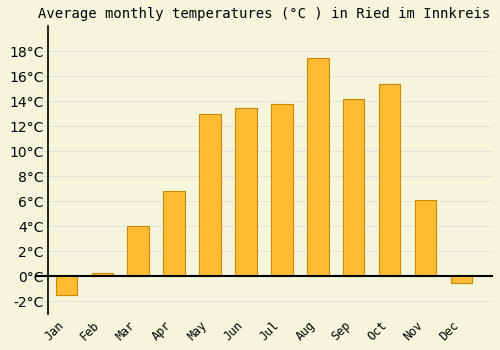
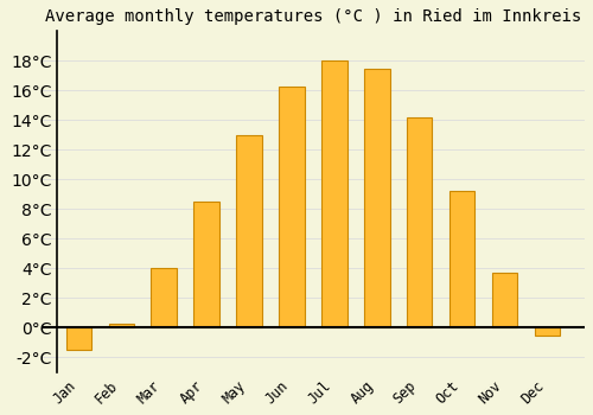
Apr: 6.8°C -> 8.5°C
Jun: 13.5°C -> 16.3°C
Jul: 13.8°C -> 18.0°C
Oct: 15.4°C -> 9.2°C
Nov: 6.1°C -> 3.7°C
